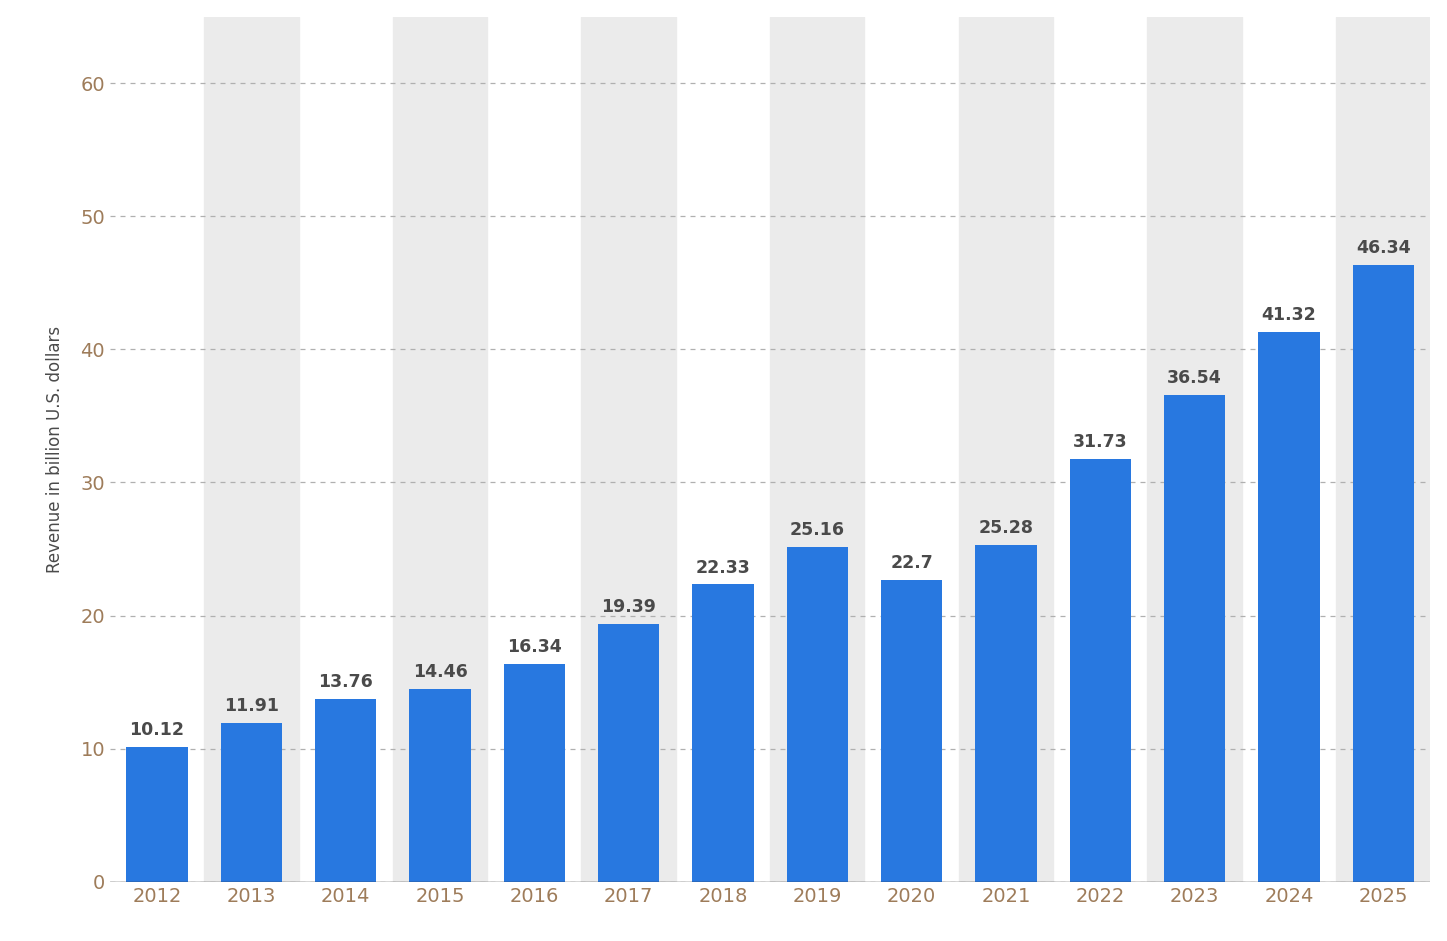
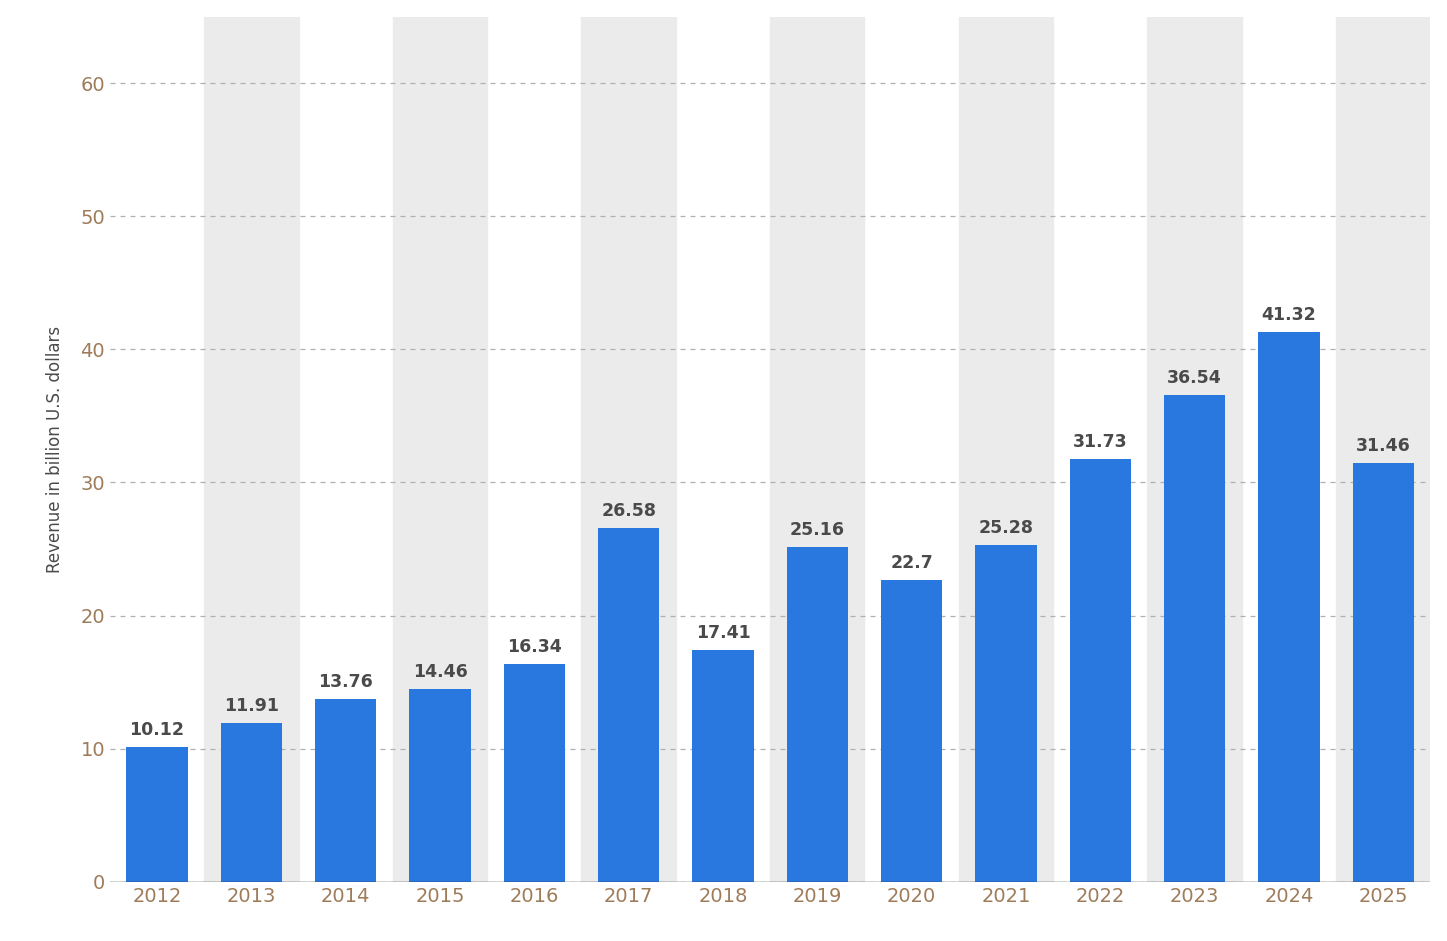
2017: 19.39 -> 26.58
2018: 22.33 -> 17.41
2025: 46.34 -> 31.46
